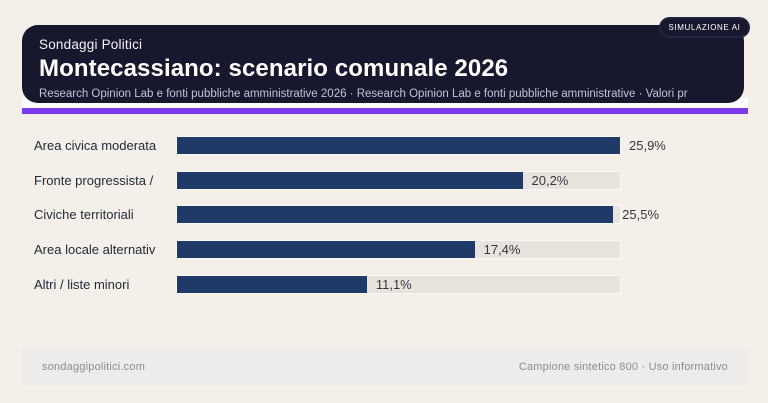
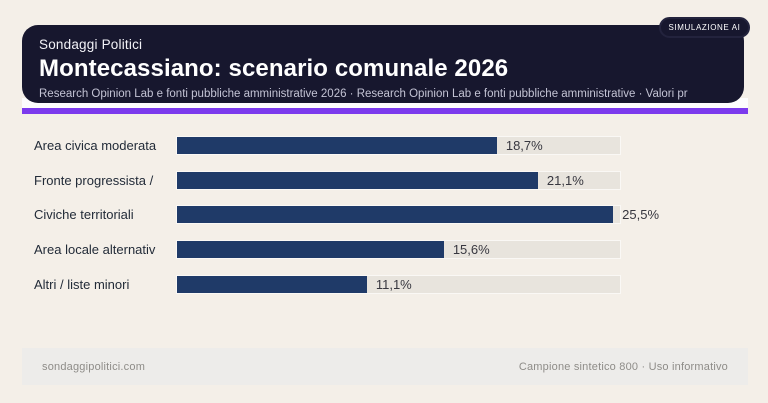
Area civica moderata: 25,9% -> 18,7%
Fronte progressista /: 20,2% -> 21,1%
Area locale alternativ: 17,4% -> 15,6%
